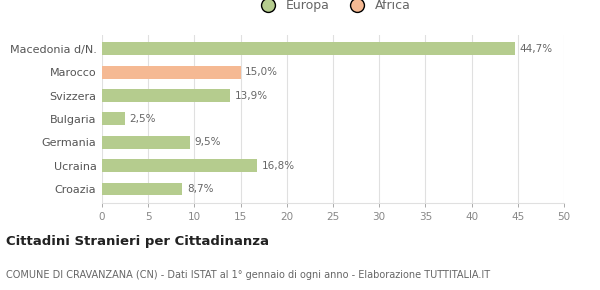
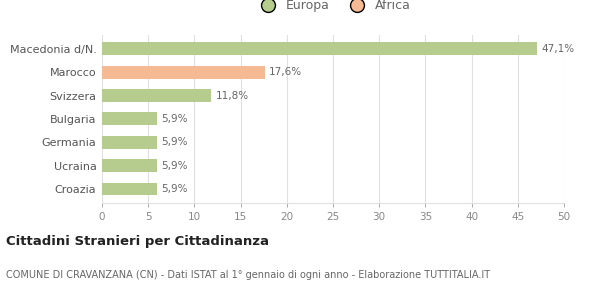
Macedonia d/N.: 44,7% -> 47,1%
Marocco: 15,0% -> 17,6%
Svizzera: 13,9% -> 11,8%
Bulgaria: 2,5% -> 5,9%
Germania: 9,5% -> 5,9%
Ucraina: 16,8% -> 5,9%
Croazia: 8,7% -> 5,9%
